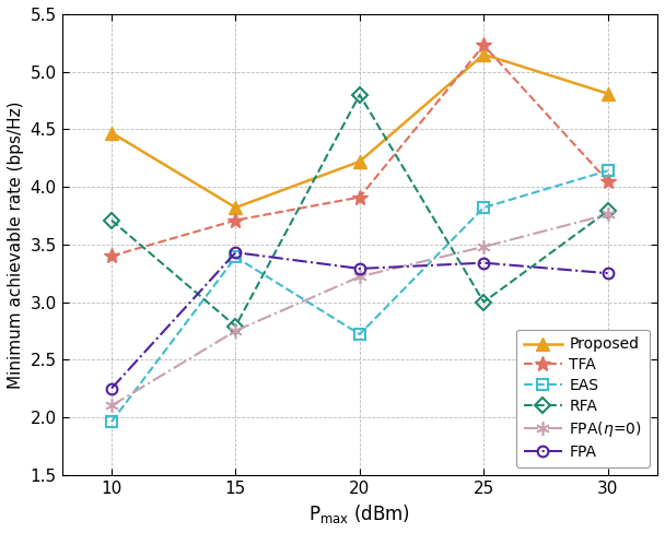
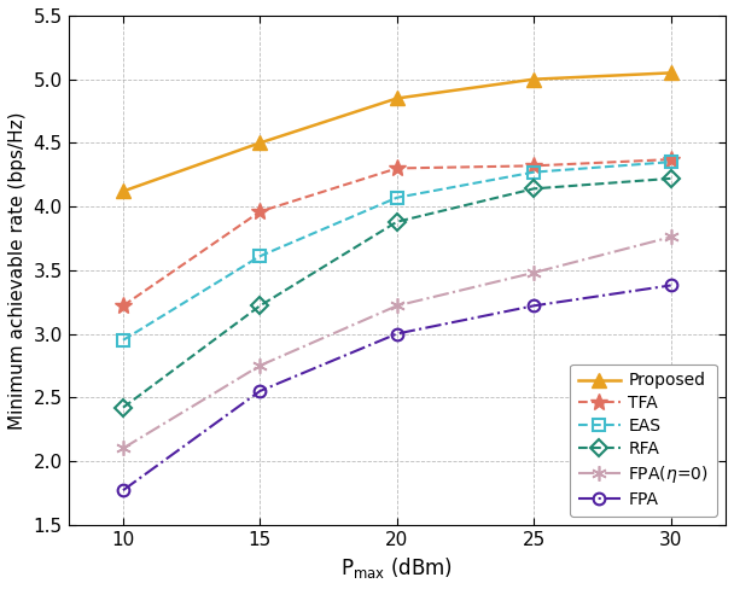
Proposed/10: 4.47 -> 4.12
TFA/10: 3.40 -> 3.22
EAS/10: 1.96 -> 2.95
RFA/10: 3.71 -> 2.42
FPA/10: 2.25 -> 1.77
Proposed/15: 3.82 -> 4.50
TFA/15: 3.71 -> 3.96
EAS/15: 3.39 -> 3.61
RFA/15: 2.79 -> 3.22
FPA/15: 3.43 -> 2.55
Proposed/20: 4.22 -> 4.85
TFA/20: 3.91 -> 4.30
EAS/20: 2.72 -> 4.07
RFA/20: 4.80 -> 3.88
FPA/20: 3.29 -> 3.00
Proposed/25: 5.15 -> 5.00
TFA/25: 5.23 -> 4.32
EAS/25: 3.82 -> 4.27
RFA/25: 3.00 -> 4.14
FPA/25: 3.34 -> 3.22
Proposed/30: 4.81 -> 5.05
TFA/30: 4.05 -> 4.37
EAS/30: 4.14 -> 4.35
RFA/30: 3.79 -> 4.22
FPA/30: 3.25 -> 3.38
